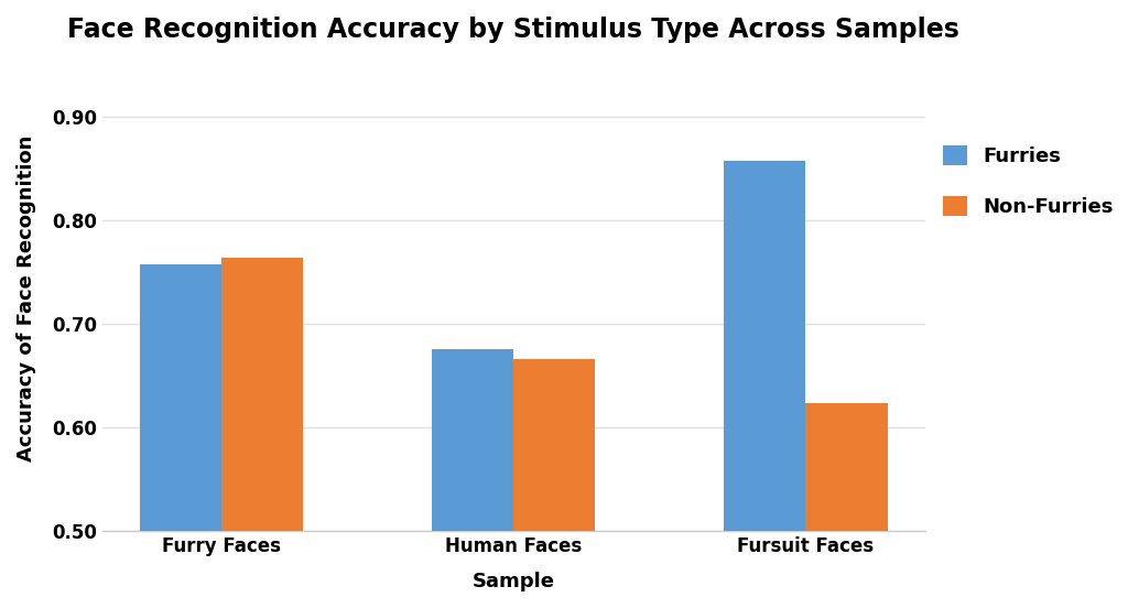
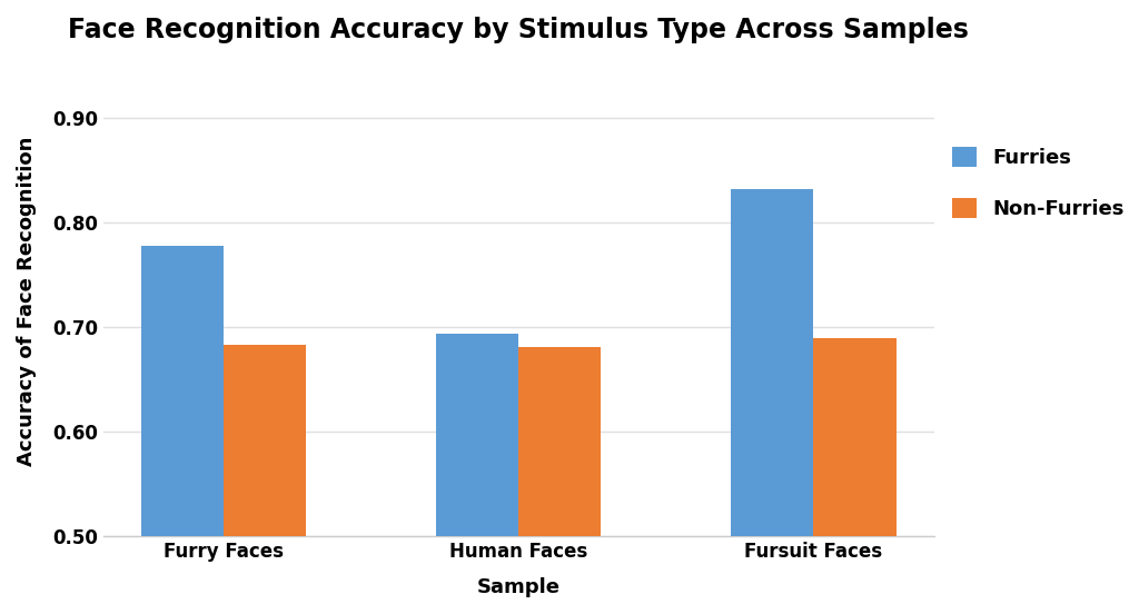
Furries/Furry Faces: 0.758 -> 0.778
Non-Furries/Furry Faces: 0.764 -> 0.683
Furries/Human Faces: 0.676 -> 0.694
Non-Furries/Human Faces: 0.666 -> 0.681
Furries/Fursuit Faces: 0.858 -> 0.832
Non-Furries/Fursuit Faces: 0.624 -> 0.689
